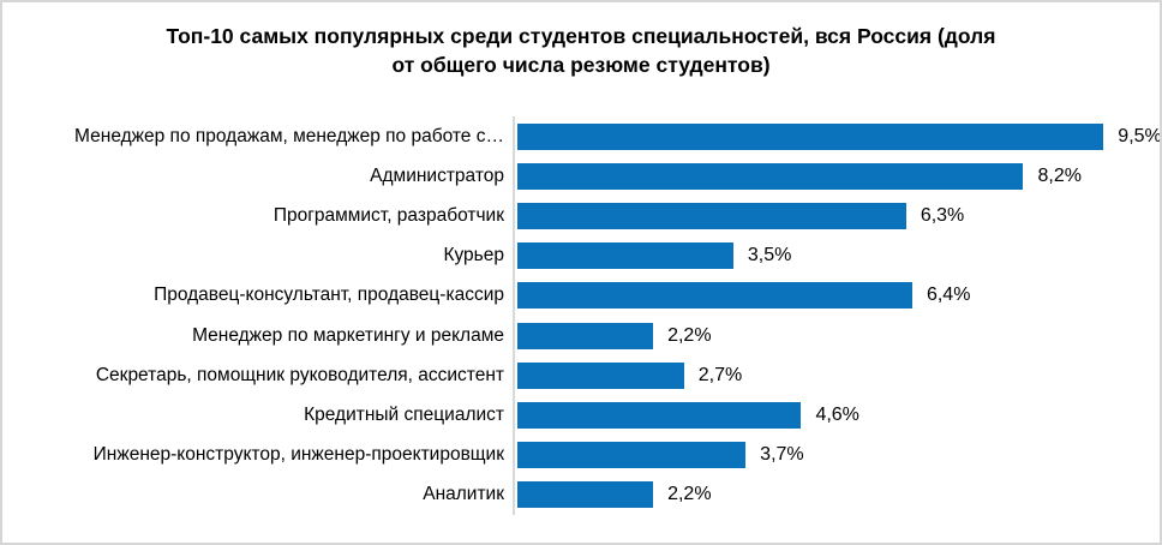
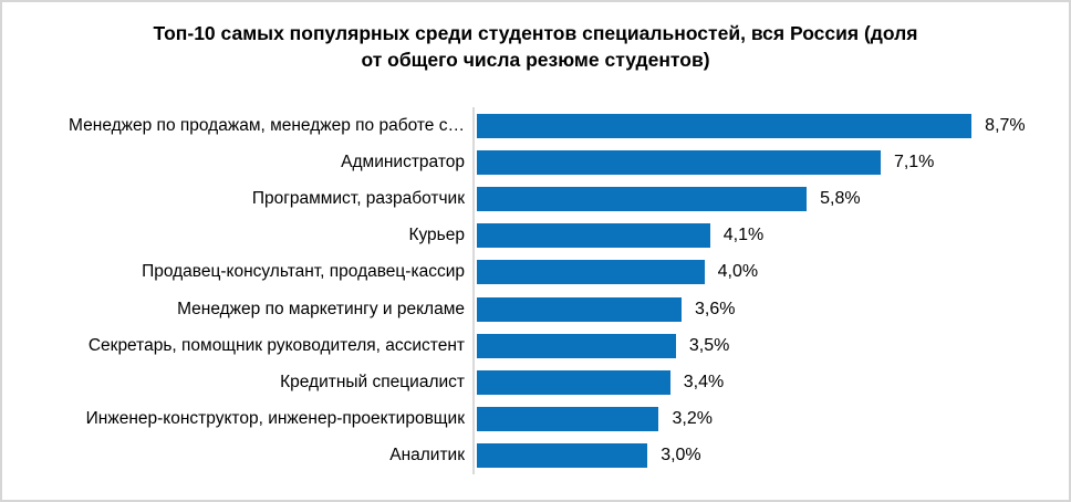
Менеджер по продажам, менеджер по работе с…: 9,5% -> 8,7%
Администратор: 8,2% -> 7,1%
Программист, разработчик: 6,3% -> 5,8%
Курьер: 3,5% -> 4,1%
Продавец-консультант, продавец-кассир: 6,4% -> 4,0%
Менеджер по маркетингу и рекламе: 2,2% -> 3,6%
Секретарь, помощник руководителя, ассистент: 2,7% -> 3,5%
Кредитный специалист: 4,6% -> 3,4%
Инженер-конструктор, инженер-проектировщик: 3,7% -> 3,2%
Аналитик: 2,2% -> 3,0%
